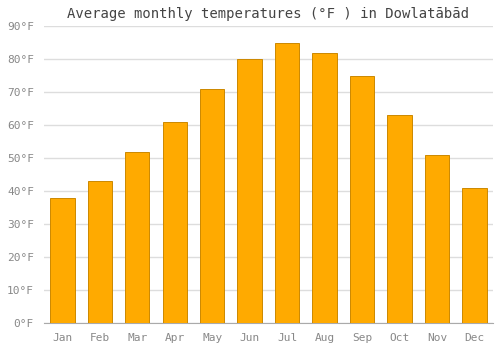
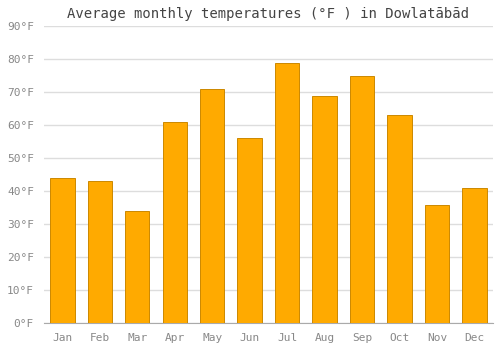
Jan: 38°F -> 44°F
Mar: 52°F -> 34°F
Jun: 80°F -> 56°F
Jul: 85°F -> 79°F
Aug: 82°F -> 69°F
Nov: 51°F -> 36°F
